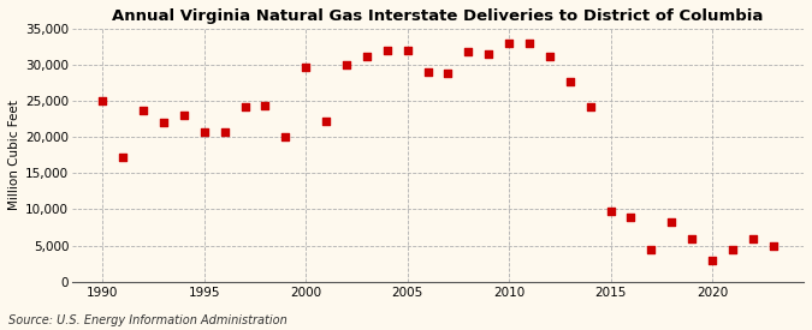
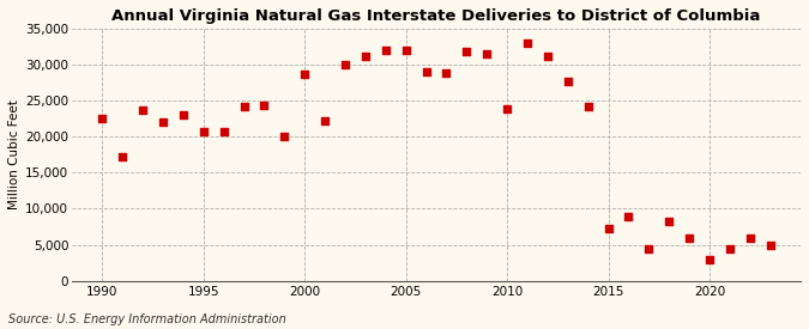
1990: 25,000 -> 22,600
2000: 29,700 -> 28,600
2010: 33,000 -> 23,800
2015: 9,700 -> 7,200
